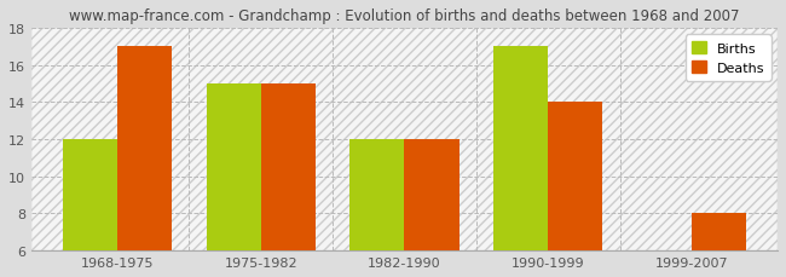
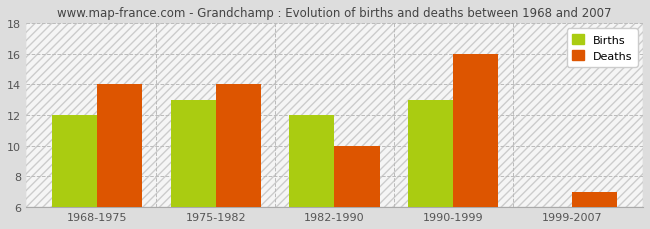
Deaths/1968-1975: 17 -> 14
Births/1975-1982: 15 -> 13
Deaths/1975-1982: 15 -> 14
Deaths/1982-1990: 12 -> 10
Births/1990-1999: 17 -> 13
Deaths/1990-1999: 14 -> 16
Deaths/1999-2007: 8 -> 7
